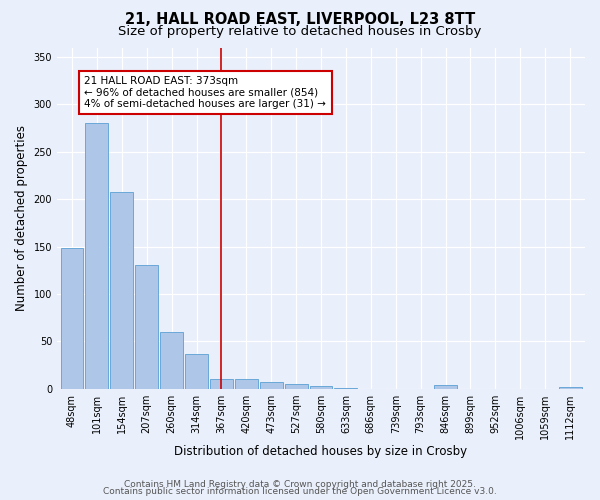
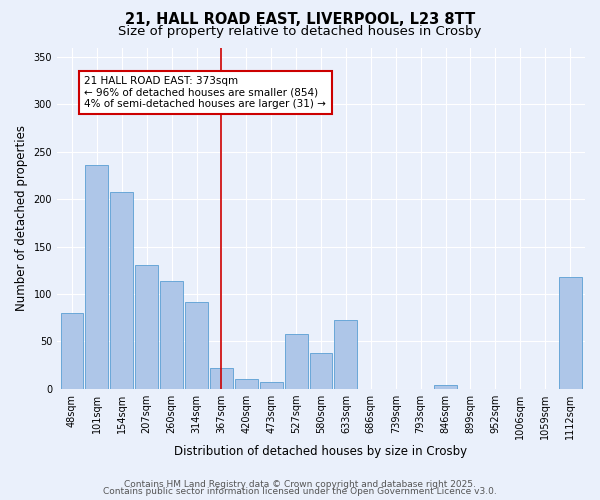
48sqm: 148 -> 80
101sqm: 280 -> 236
260sqm: 60 -> 114
314sqm: 37 -> 92
367sqm: 10 -> 22
527sqm: 5 -> 58
580sqm: 3 -> 38
633sqm: 1 -> 72
1112sqm: 2 -> 118
